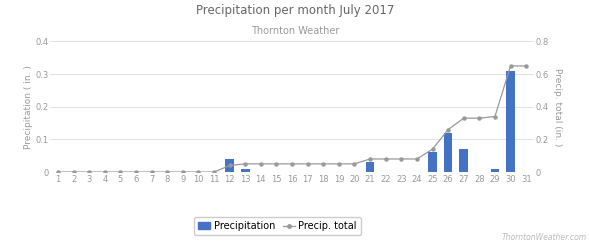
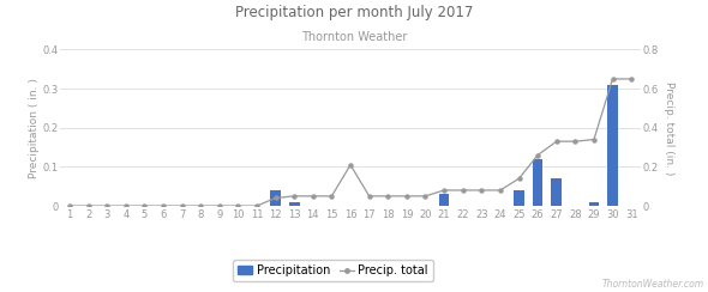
Precip. total/16: 0.05 -> 0.21
Precipitation/25: 0.06 -> 0.04
